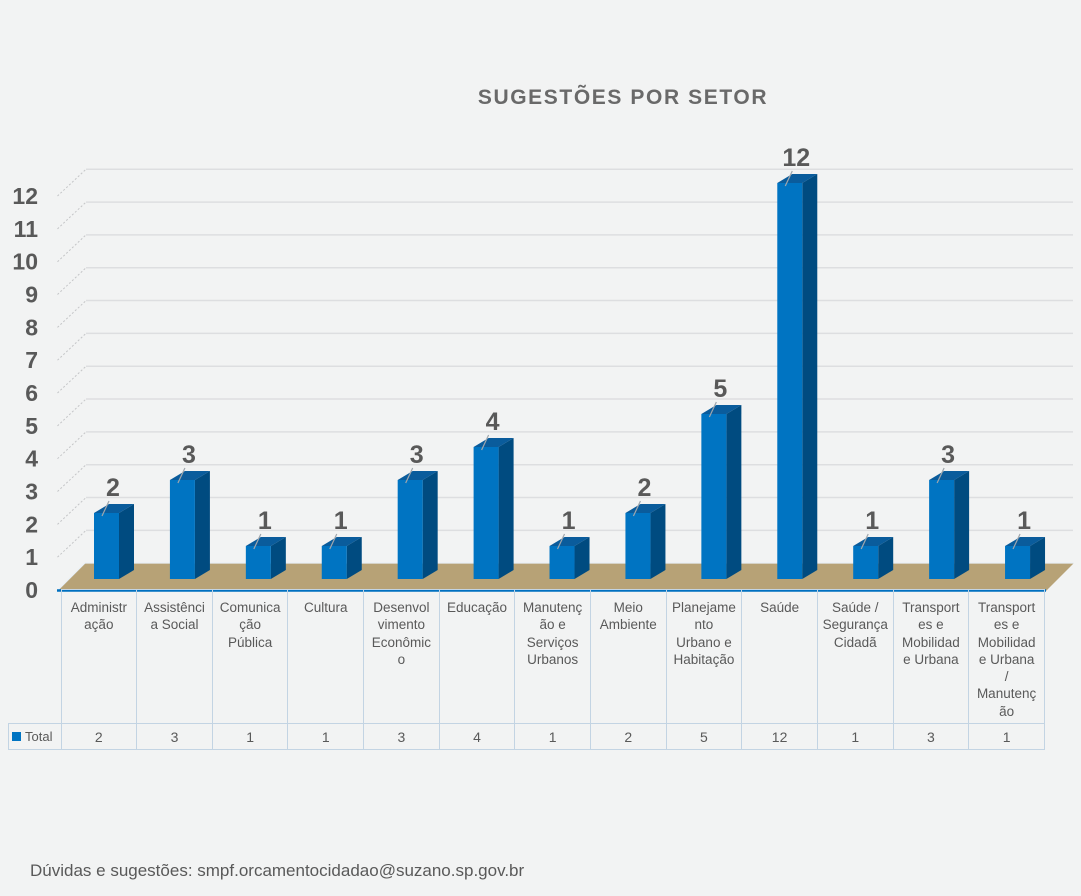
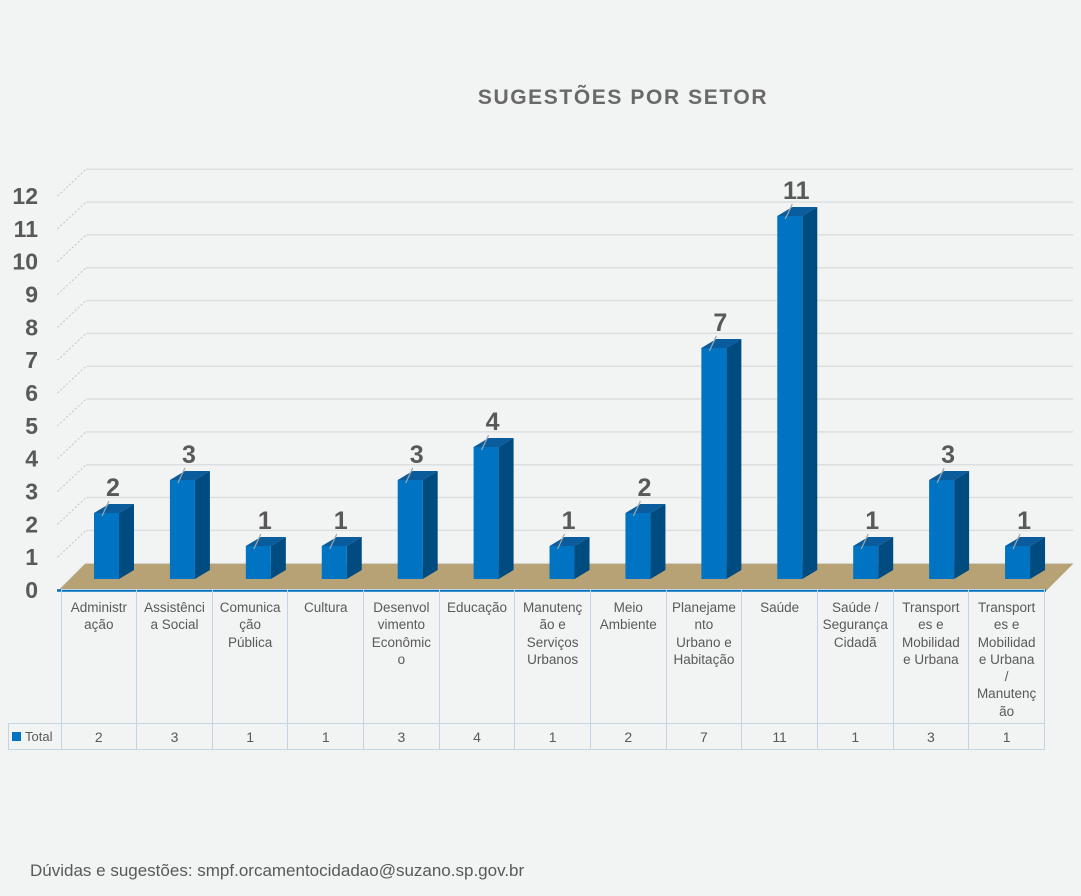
Planejamento Urbano e Habitação: 5 -> 7
Saúde: 12 -> 11
